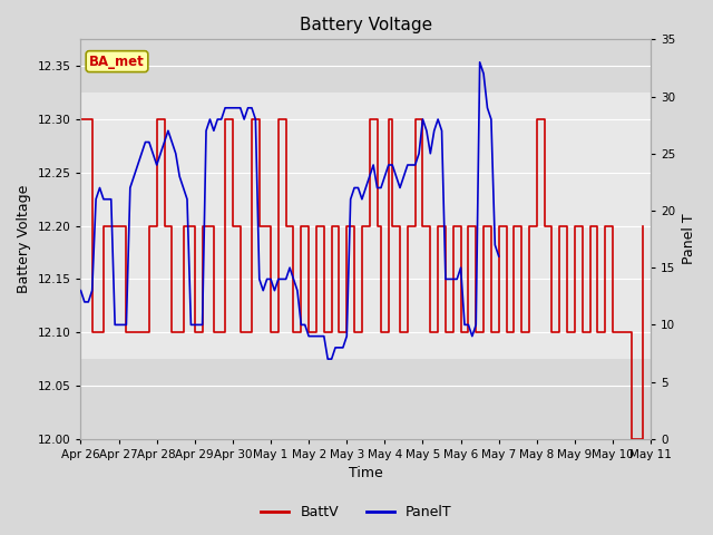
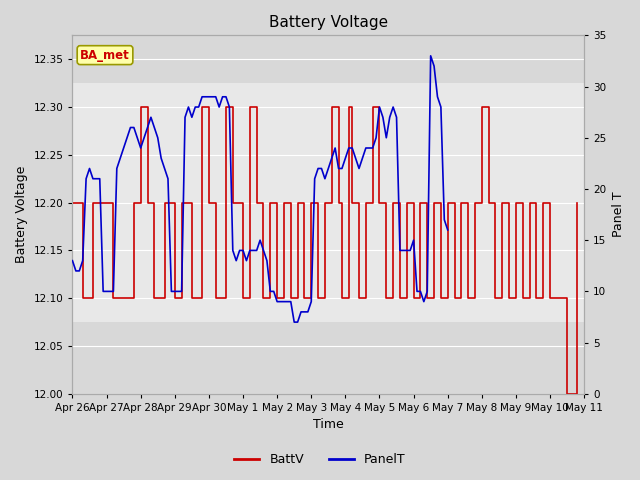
BattV/Apr 26: 12.3 -> 12.2
